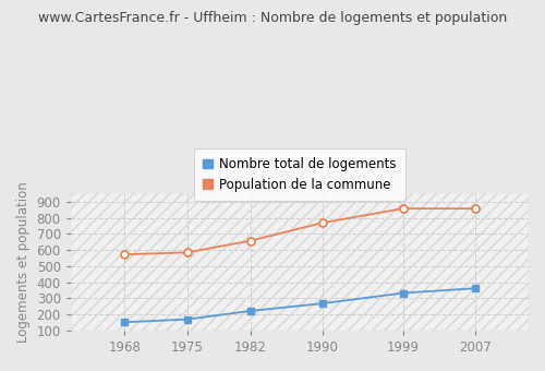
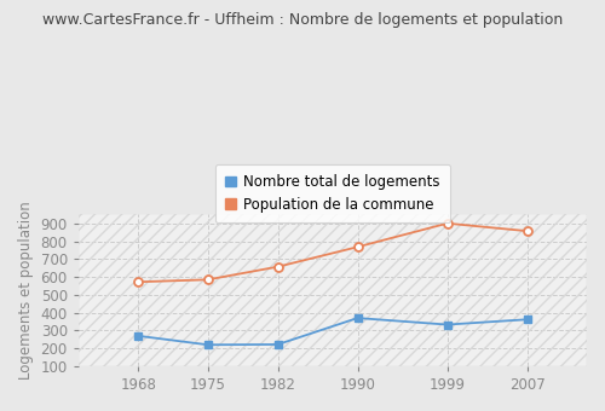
Nombre total de logements/1968: 150 -> 270
Nombre total de logements/1975: 170 -> 220
Nombre total de logements/1990: 270 -> 370
Population de la commune/1999: 860 -> 900
